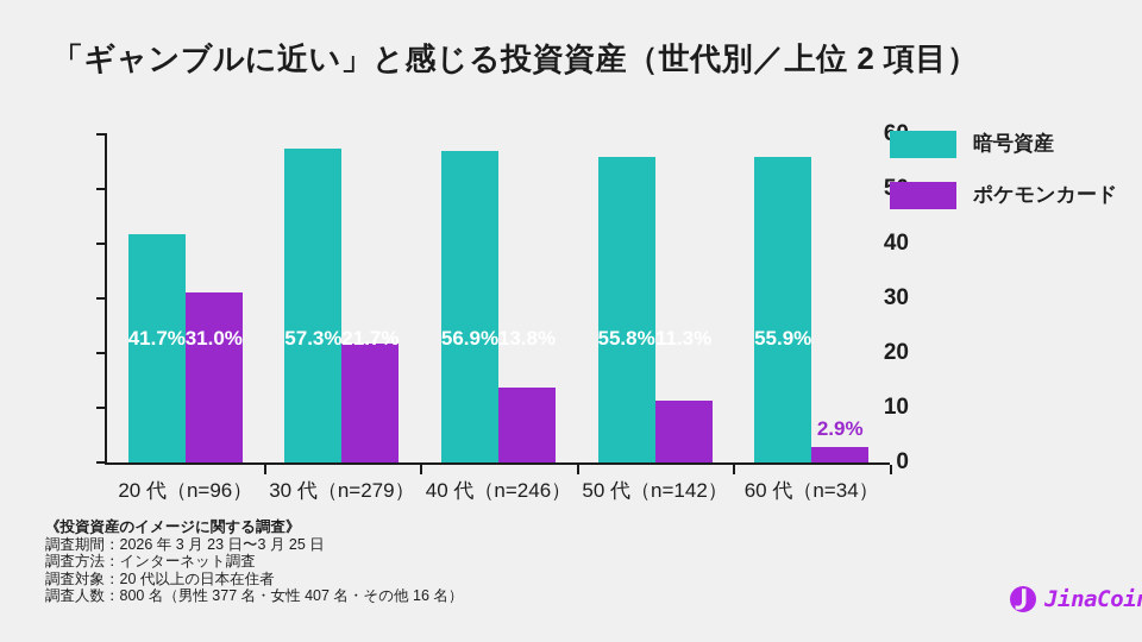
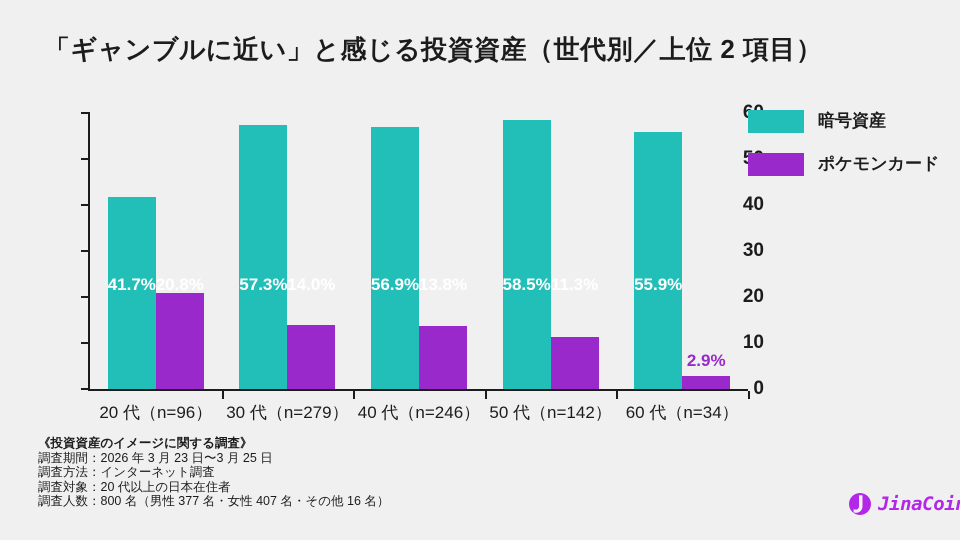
ポケモンカード/20 代（n=96）: 31.0% -> 20.8%
ポケモンカード/30 代（n=279）: 21.7% -> 14.0%
暗号資産/50 代（n=142）: 55.8% -> 58.5%
